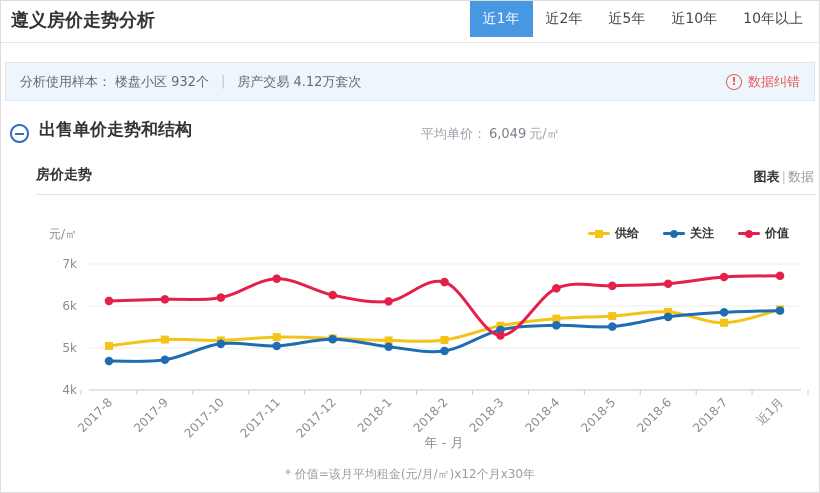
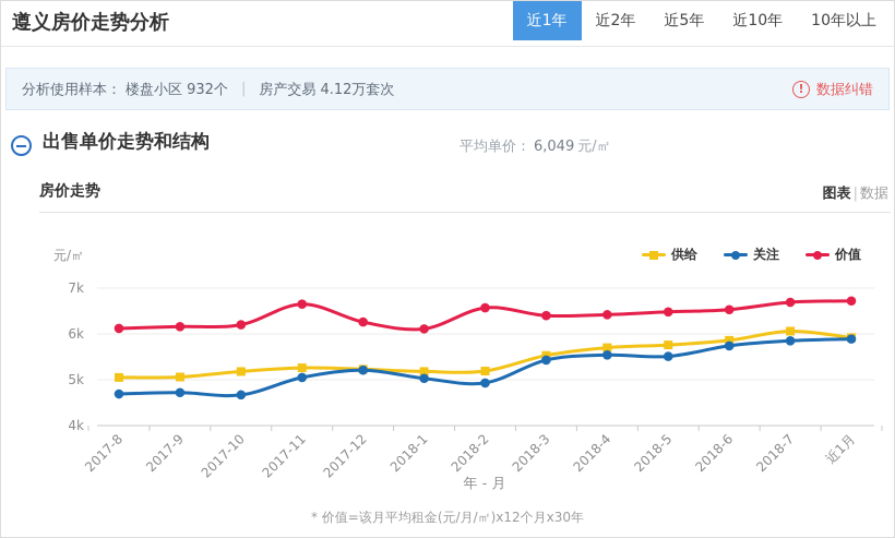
供给/2017-9: 5.2k -> 5.1k
关注/2017-10: 5.1k -> 4.7k
价值/2018-3: 5.3k -> 6.4k
供给/2018-7: 5.6k -> 6.1k
